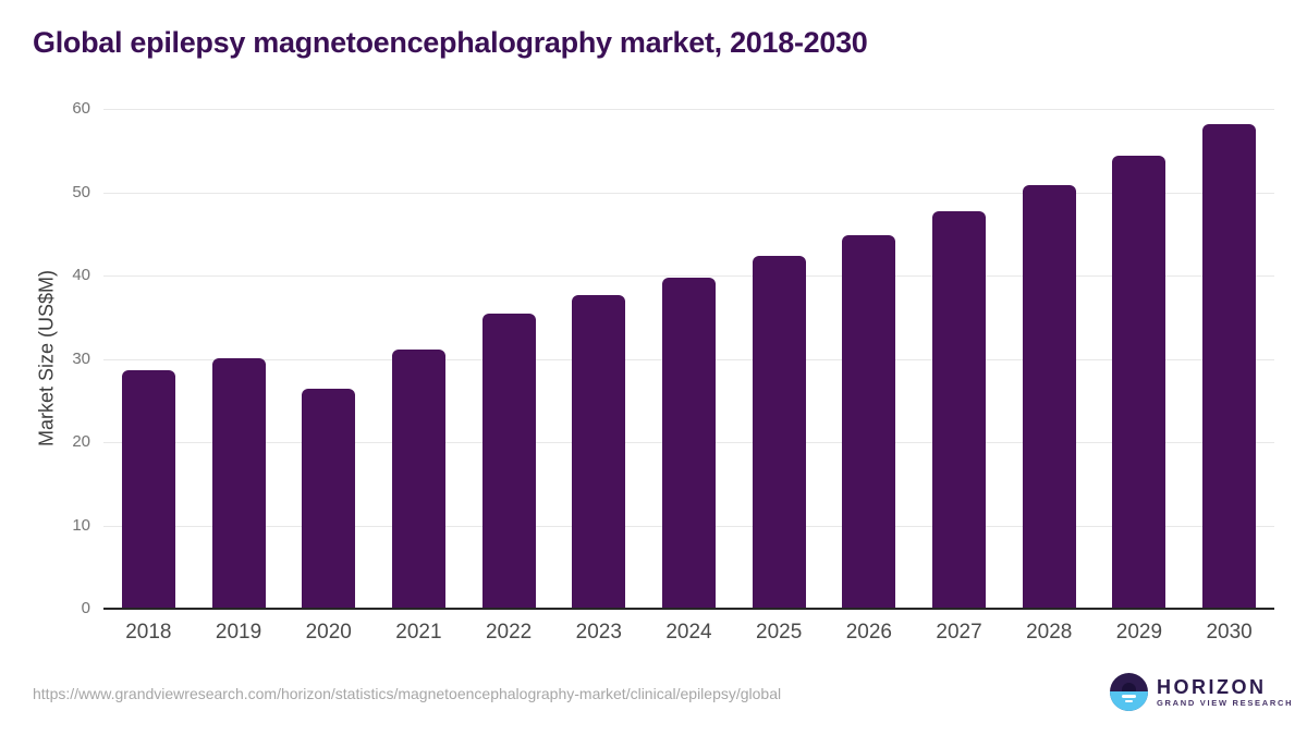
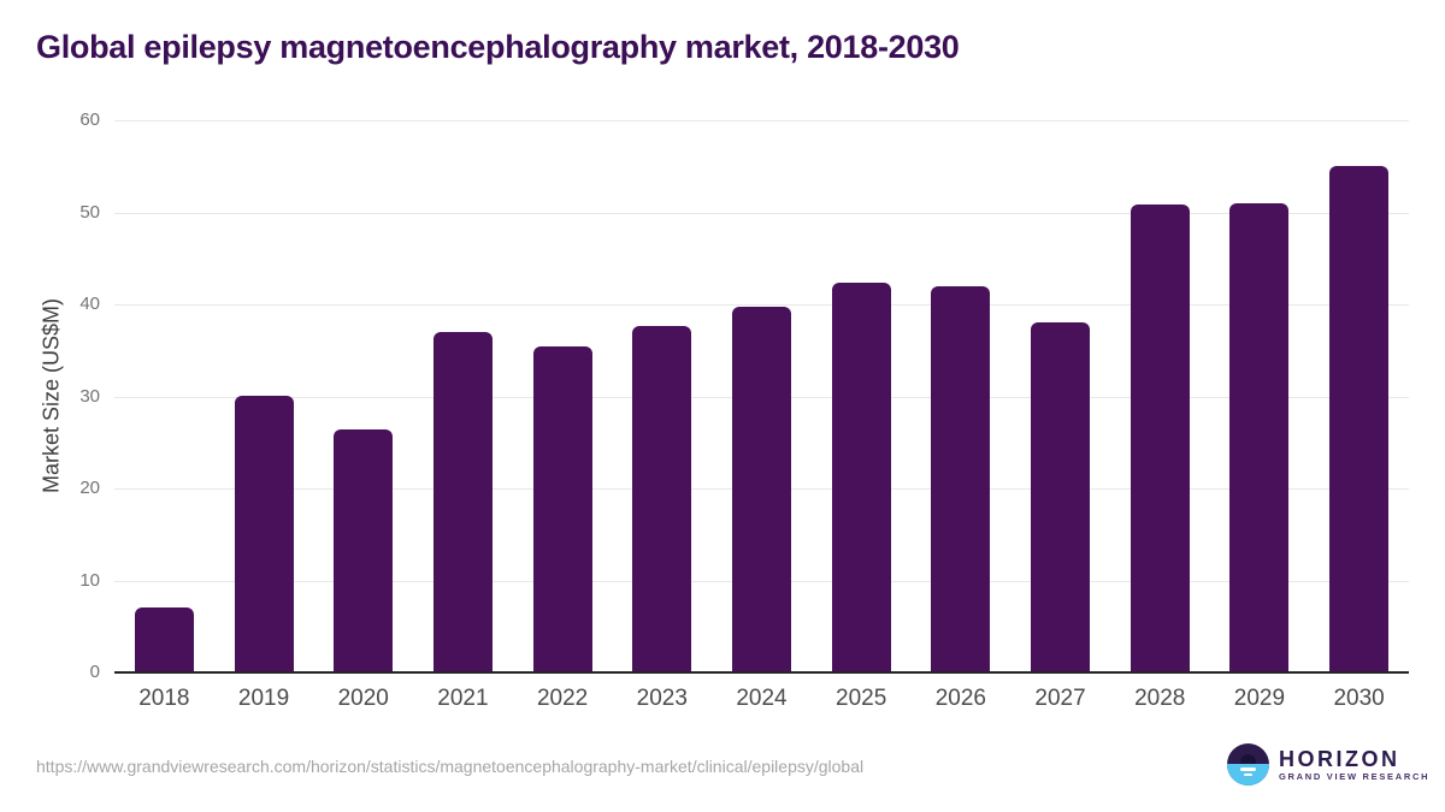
2018: 29 -> 7
2021: 31 -> 37
2026: 45 -> 42
2027: 48 -> 38
2029: 54 -> 51
2030: 58 -> 55
